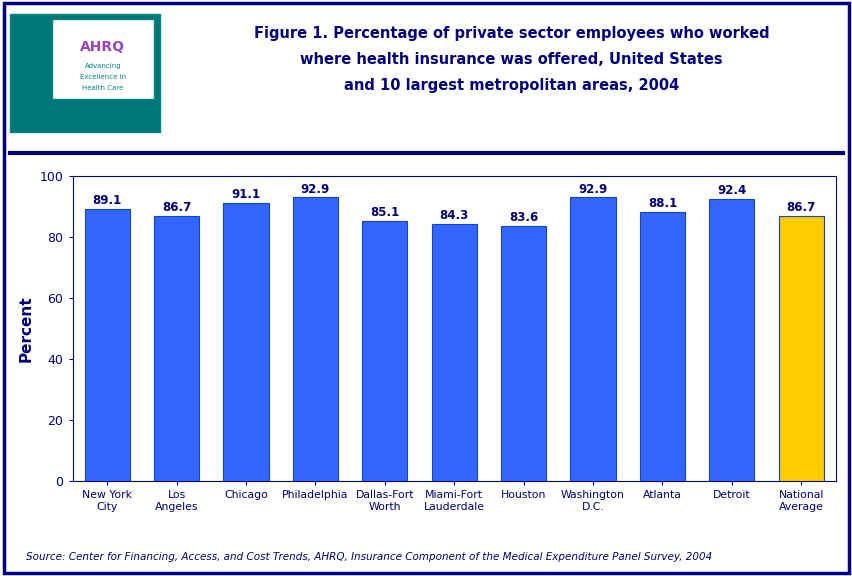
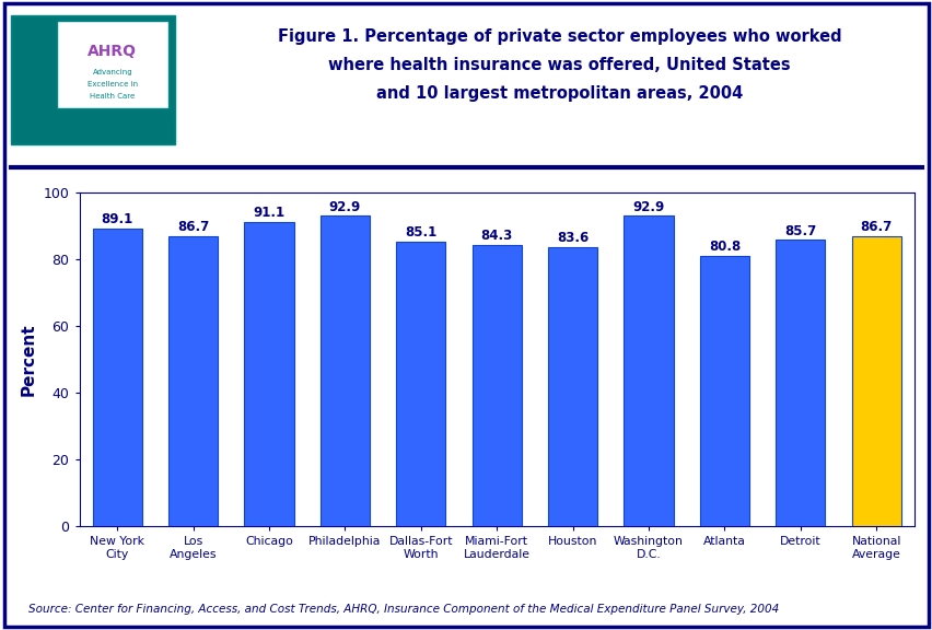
Atlanta: 88.1 -> 80.8
Detroit: 92.4 -> 85.7
